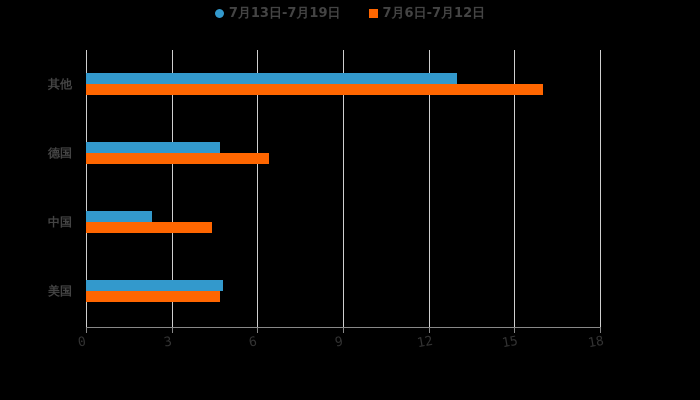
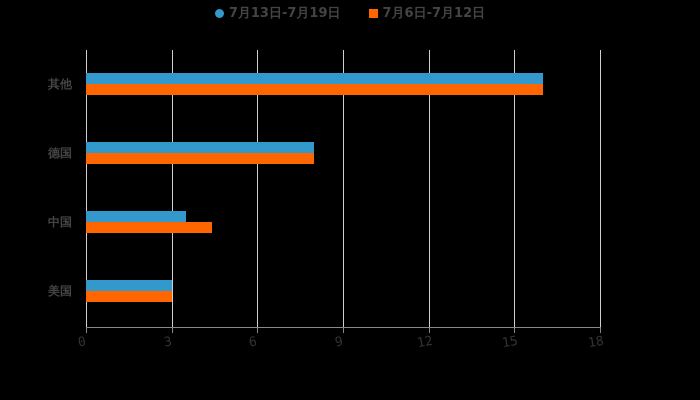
7月13日-7月19日/其他: 13.0 -> 16.0
7月13日-7月19日/德国: 4.7 -> 8.0
7月6日-7月12日/德国: 6.4 -> 8.0
7月13日-7月19日/中国: 2.3 -> 3.5
7月13日-7月19日/美国: 4.8 -> 3.0
7月6日-7月12日/美国: 4.7 -> 3.0
